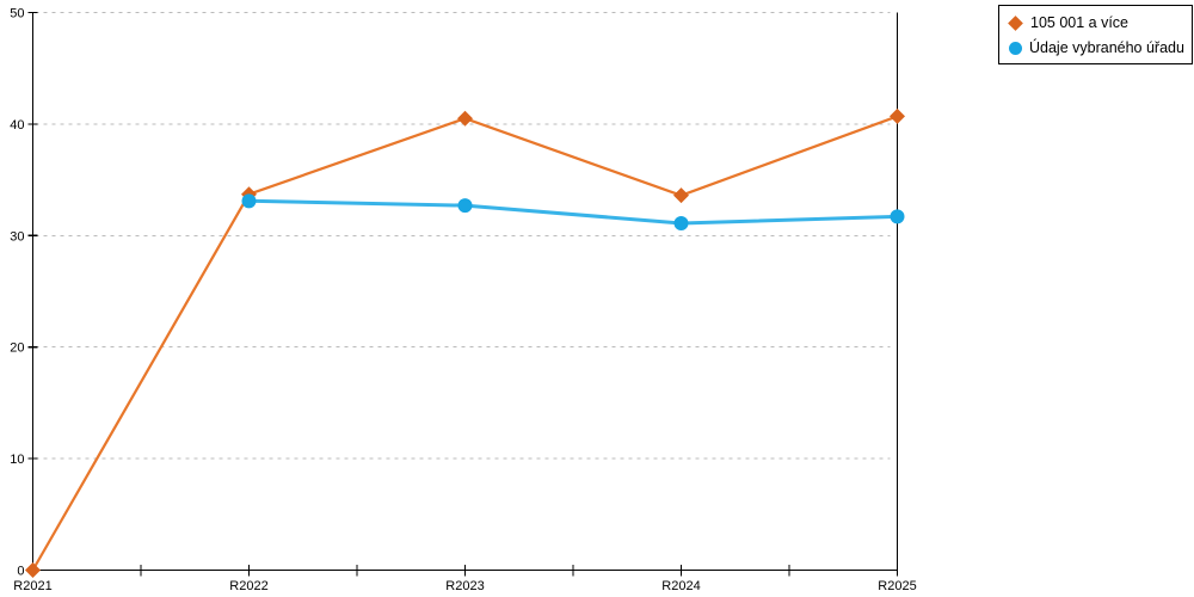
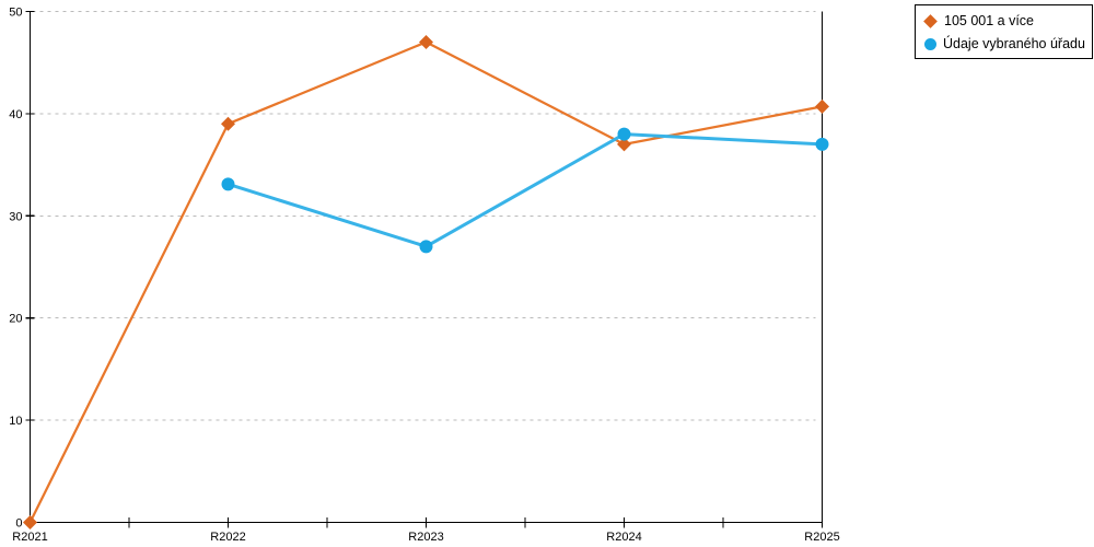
105 001 a více/R2022: 34 -> 39
105 001 a více/R2023: 40 -> 47
Údaje vybraného úřadu/R2023: 33 -> 27
105 001 a více/R2024: 34 -> 37
Údaje vybraného úřadu/R2024: 31 -> 38
Údaje vybraného úřadu/R2025: 32 -> 37
